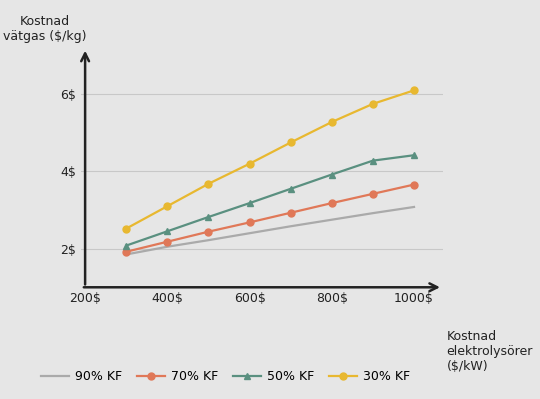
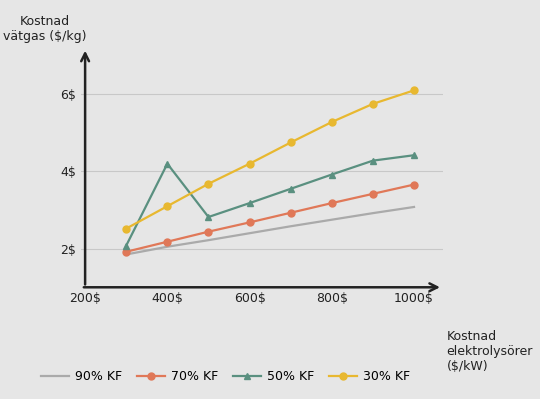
50% KF/400$: 2.45$ -> 4.20$
